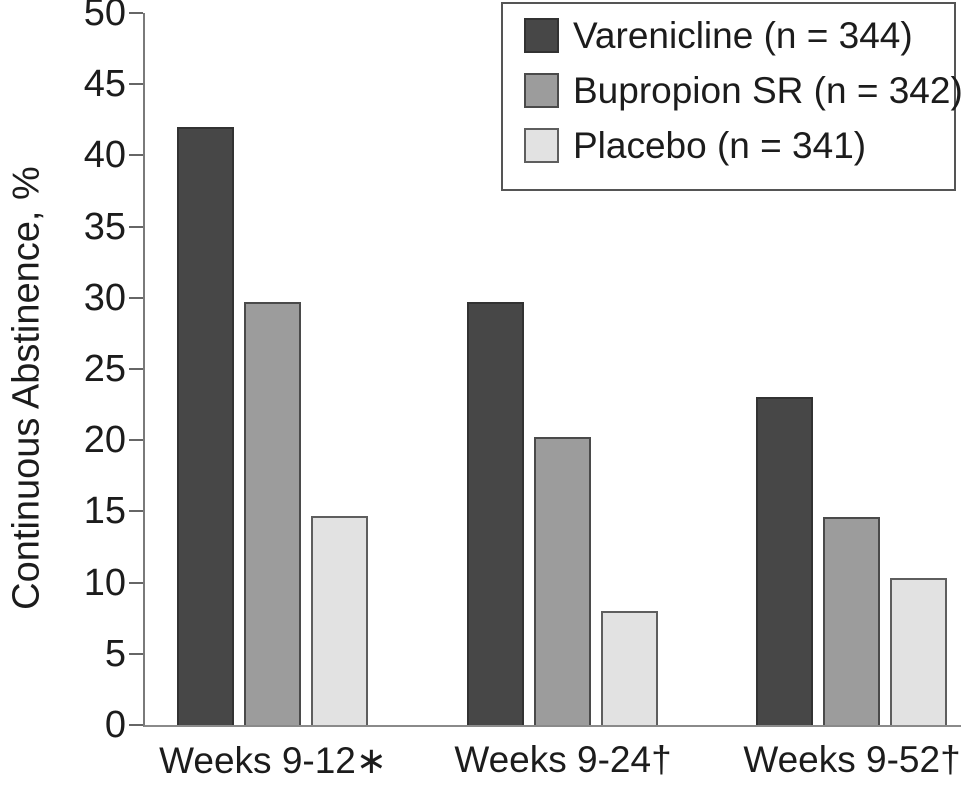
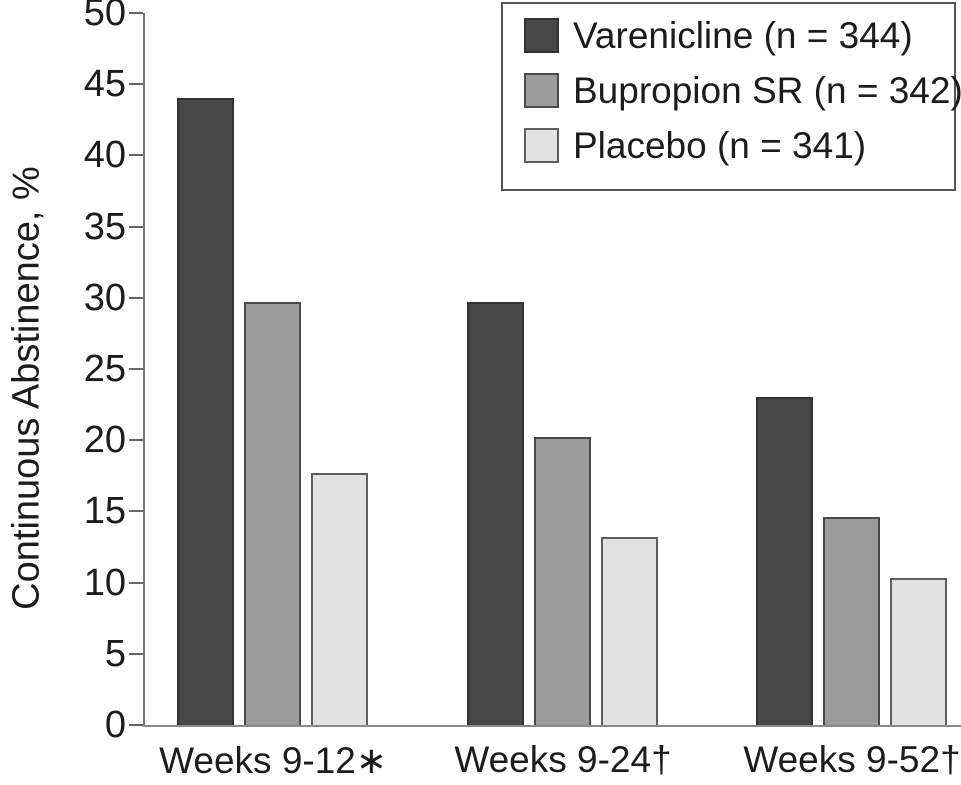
Varenicline (n = 344)/Weeks 9-12∗: 42.0 -> 44.0
Placebo (n = 341)/Weeks 9-12∗: 14.7 -> 17.7
Placebo (n = 341)/Weeks 9-24†: 8.0 -> 13.2
